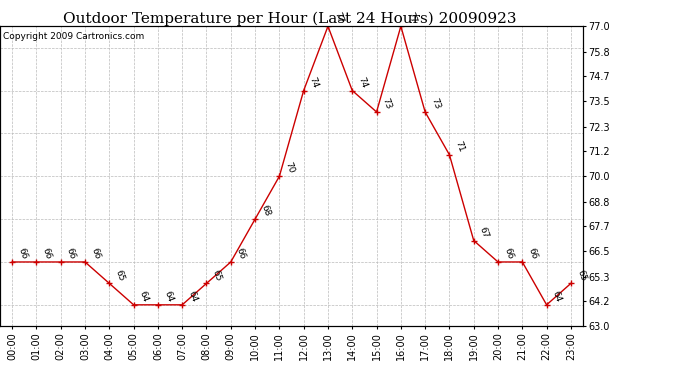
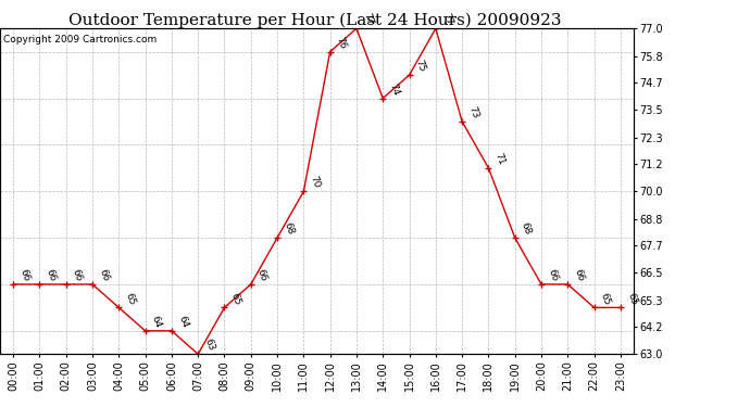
07:00: 64 -> 63
12:00: 74 -> 76
15:00: 73 -> 75
19:00: 67 -> 68
22:00: 64 -> 65
